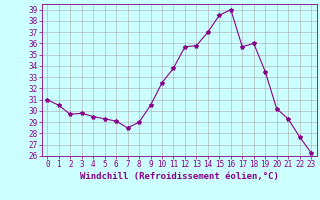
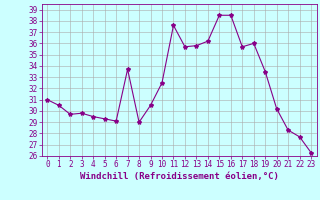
7: 28.5 -> 33.7
11: 33.8 -> 37.6
14: 37.0 -> 36.2
16: 39.0 -> 38.5
21: 29.3 -> 28.3
